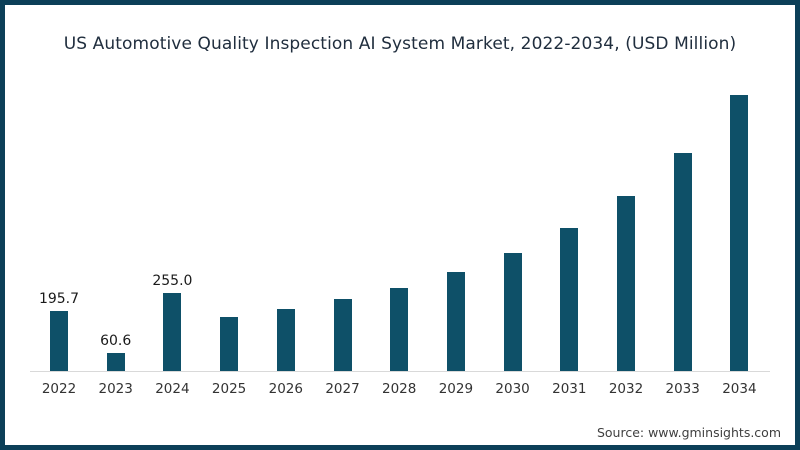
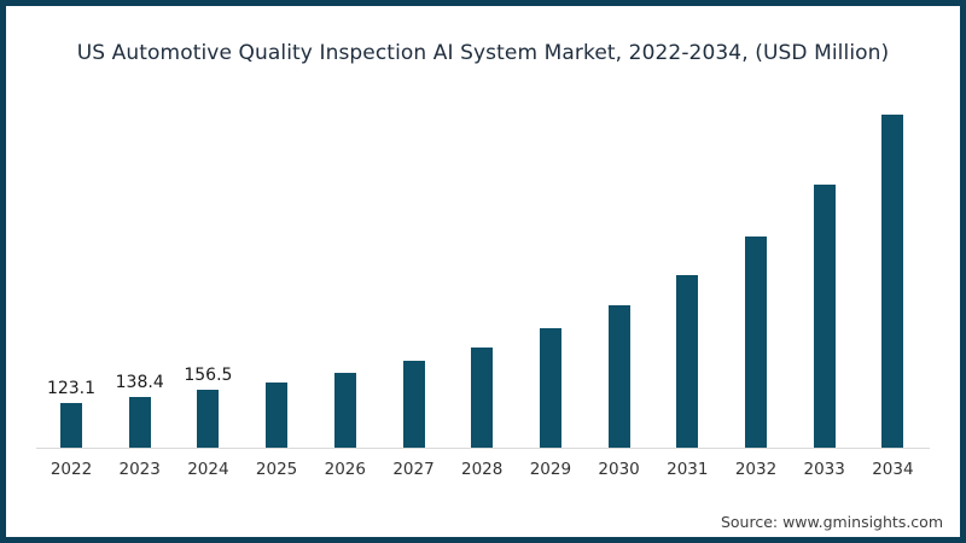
2022: 195.7 -> 123.1
2023: 60.6 -> 138.4
2024: 255.0 -> 156.5
